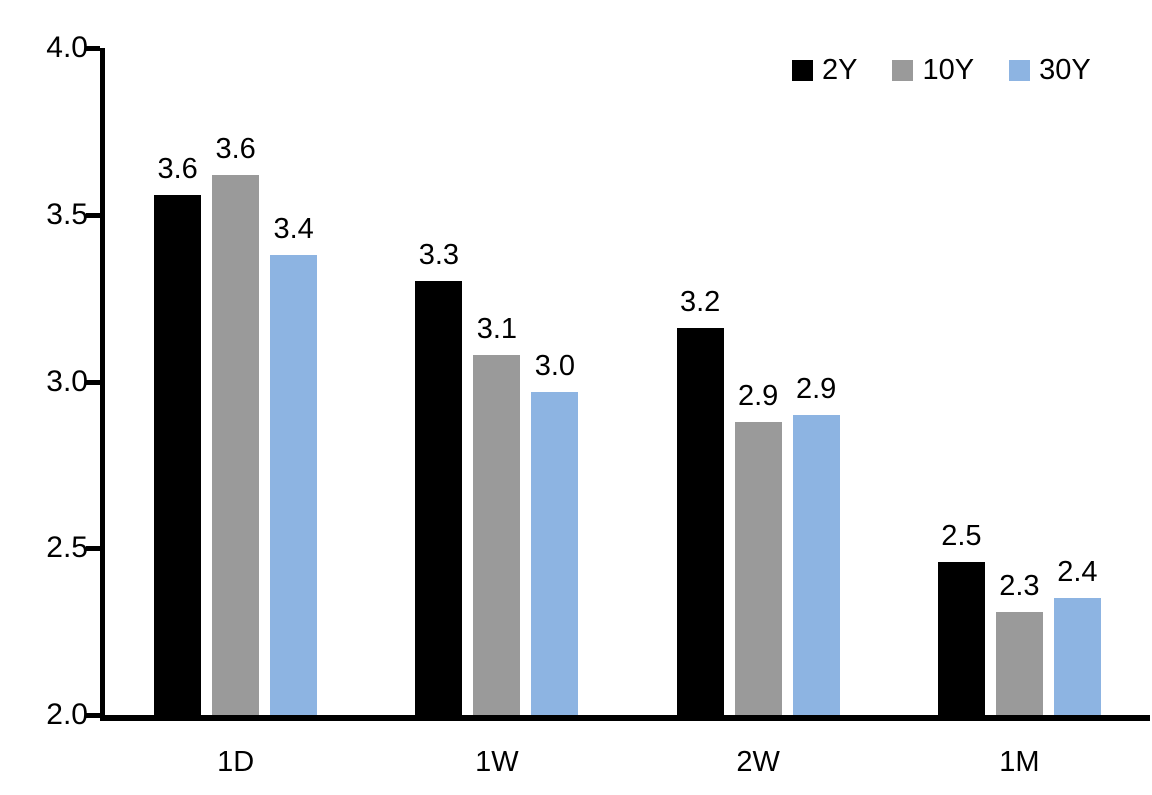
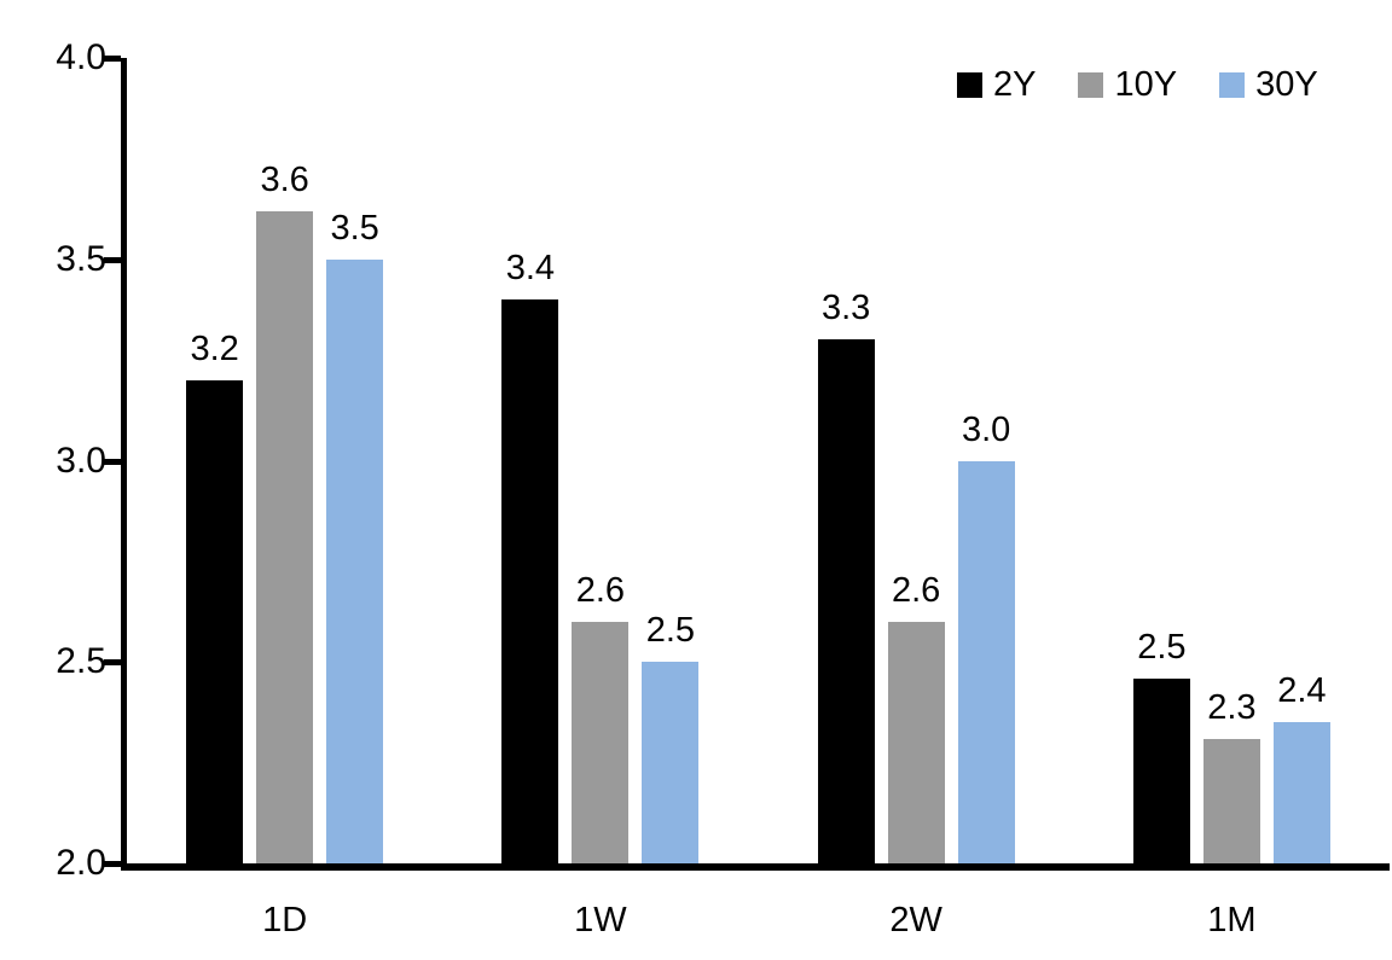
2Y/1D: 3.6 -> 3.2
30Y/1D: 3.4 -> 3.5
2Y/1W: 3.3 -> 3.4
10Y/1W: 3.1 -> 2.6
30Y/1W: 3.0 -> 2.5
2Y/2W: 3.2 -> 3.3
10Y/2W: 2.9 -> 2.6
30Y/2W: 2.9 -> 3.0
